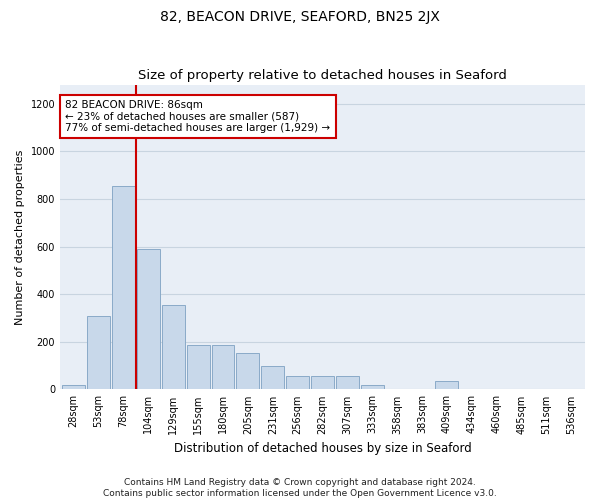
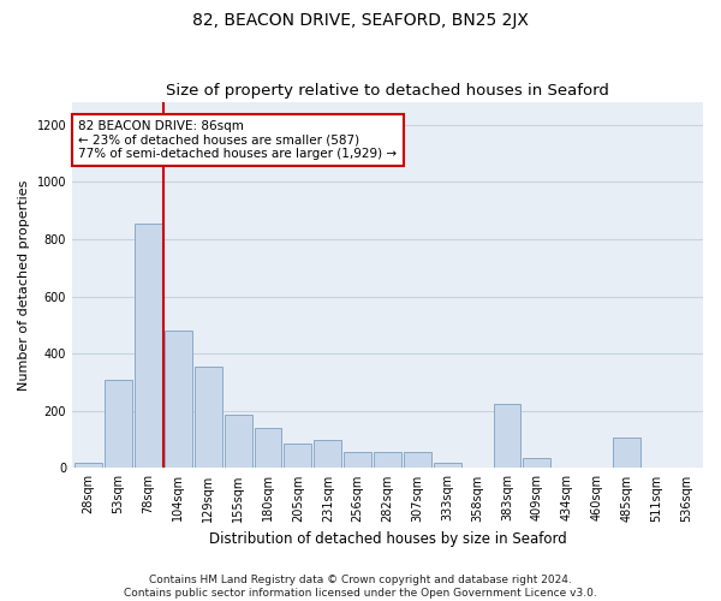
104sqm: 590 -> 480
180sqm: 185 -> 140
205sqm: 155 -> 85
383sqm: 2 -> 225
485sqm: 2 -> 105
